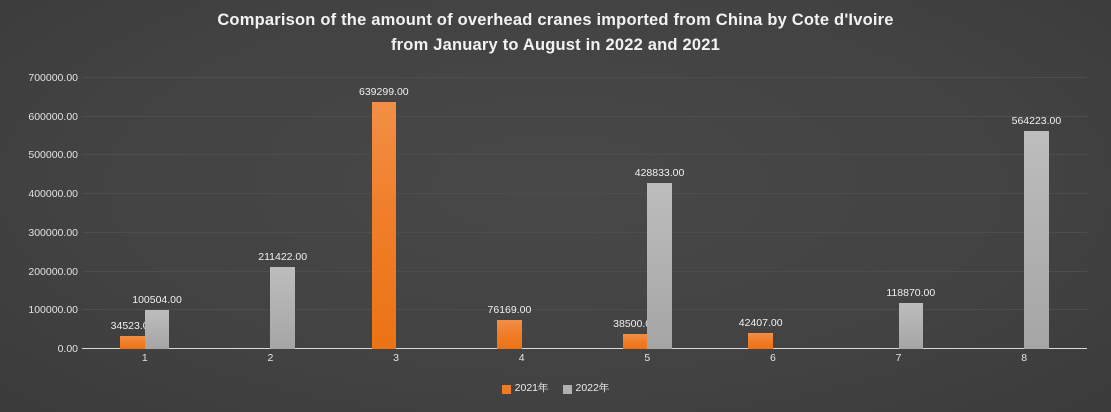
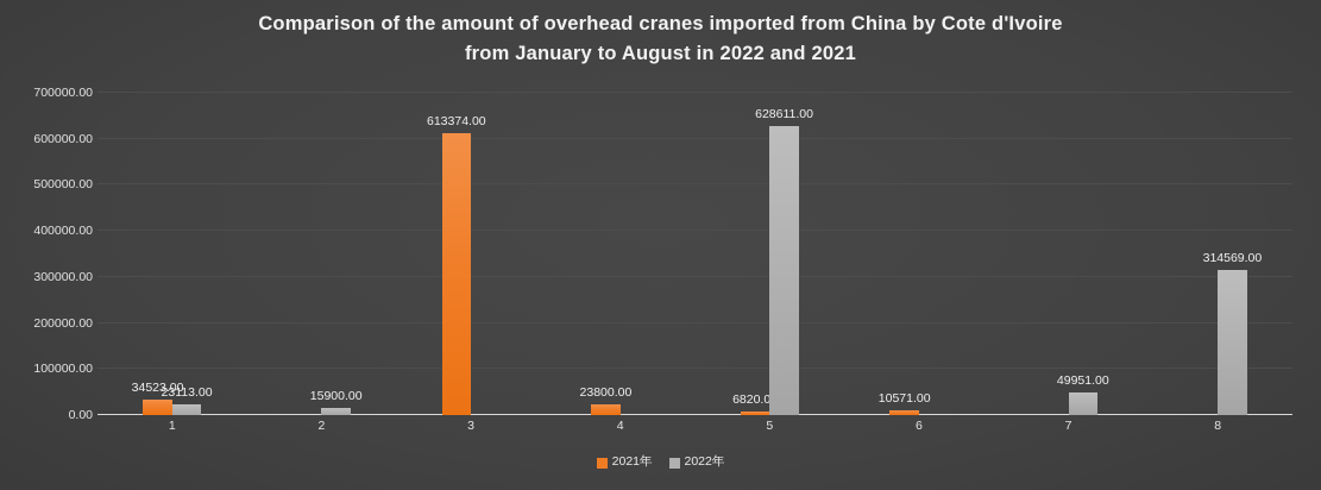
2022年/1: 100504.00 -> 23113.00
2022年/2: 211422.00 -> 15900.00
2021年/3: 639299.00 -> 613374.00
2021年/4: 76169.00 -> 23800.00
2021年/5: 38500.00 -> 6820.00
2022年/5: 428833.00 -> 628611.00
2021年/6: 42407.00 -> 10571.00
2022年/7: 118870.00 -> 49951.00
2022年/8: 564223.00 -> 314569.00
